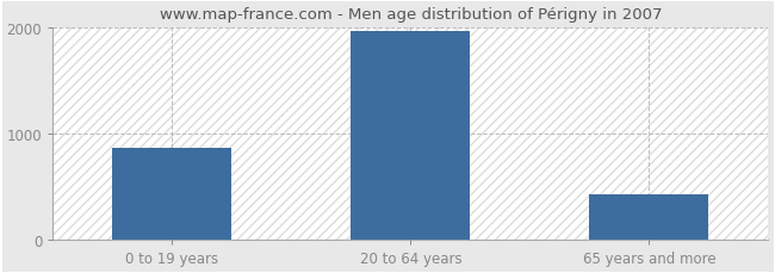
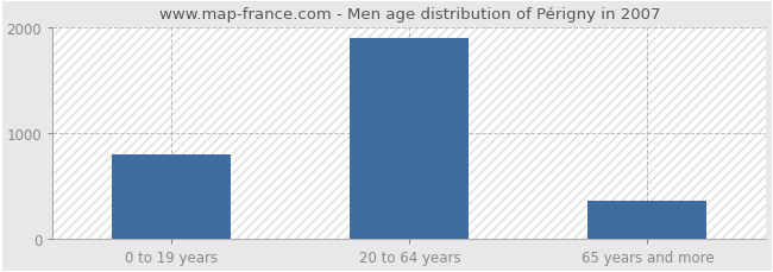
0 to 19 years: 870 -> 800
20 to 64 years: 1960 -> 1900
65 years and more: 430 -> 360
